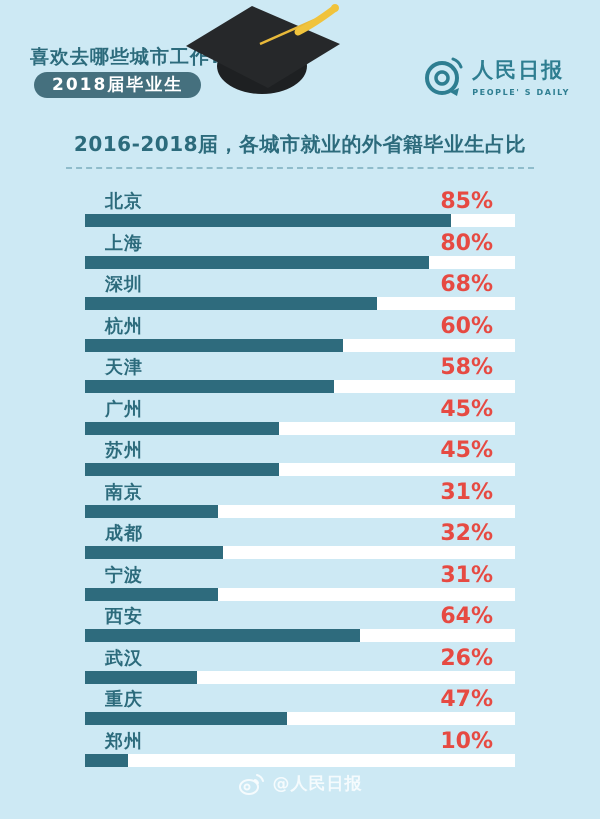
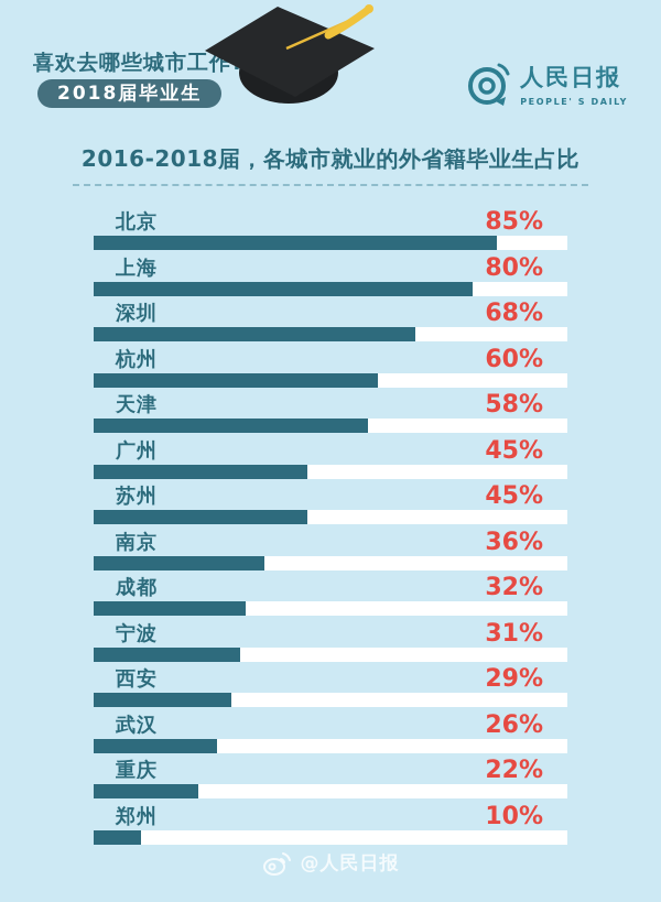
南京: 31% -> 36%
西安: 64% -> 29%
重庆: 47% -> 22%
